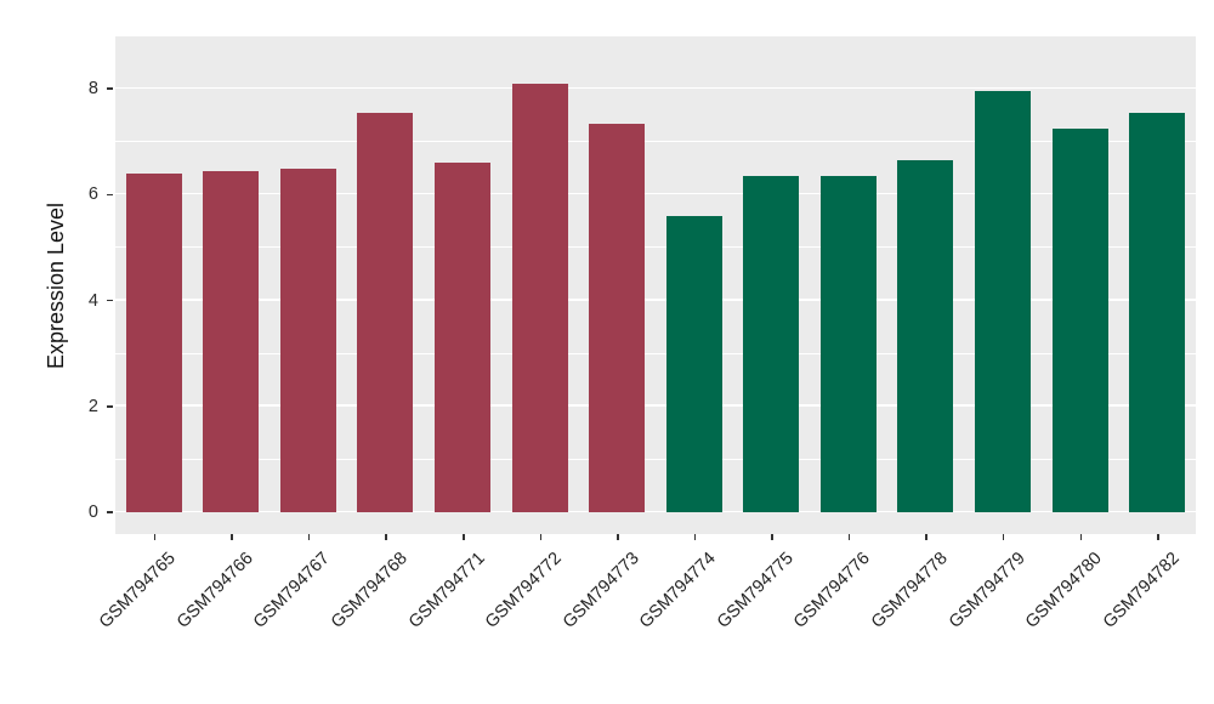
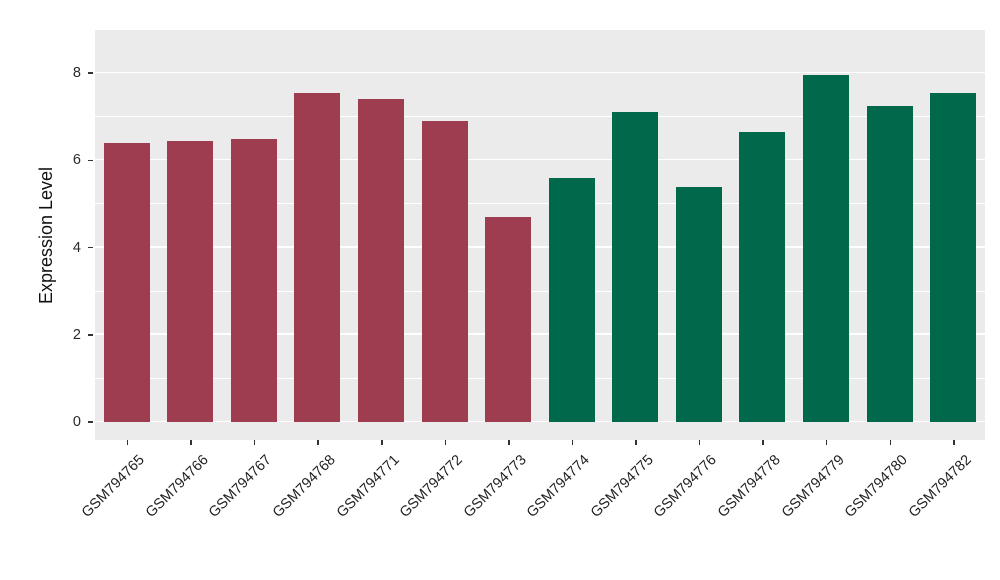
GSM794771: 6.6 -> 7.4
GSM794772: 8.1 -> 6.9
GSM794773: 7.3 -> 4.7
GSM794775: 6.3 -> 7.1
GSM794776: 6.3 -> 5.4
